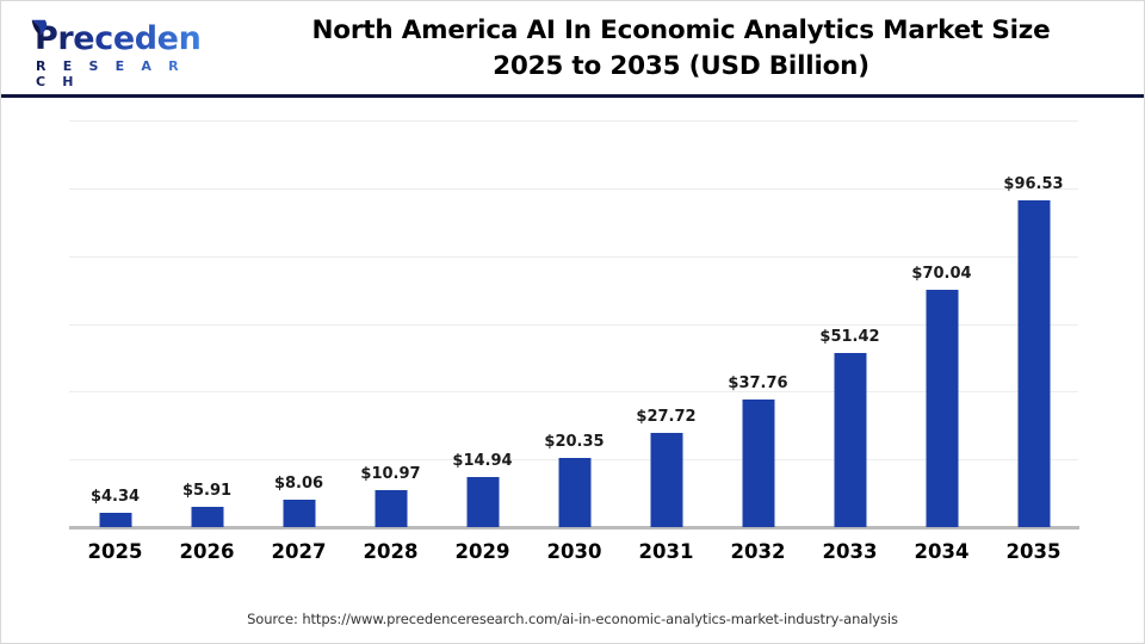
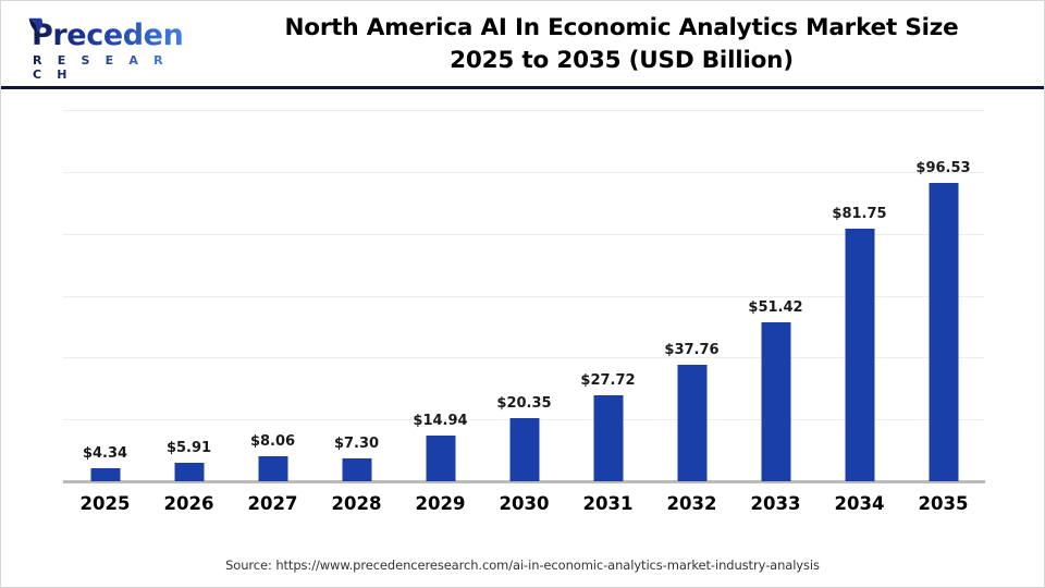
2028: $10.97 -> $7.30
2034: $70.04 -> $81.75
